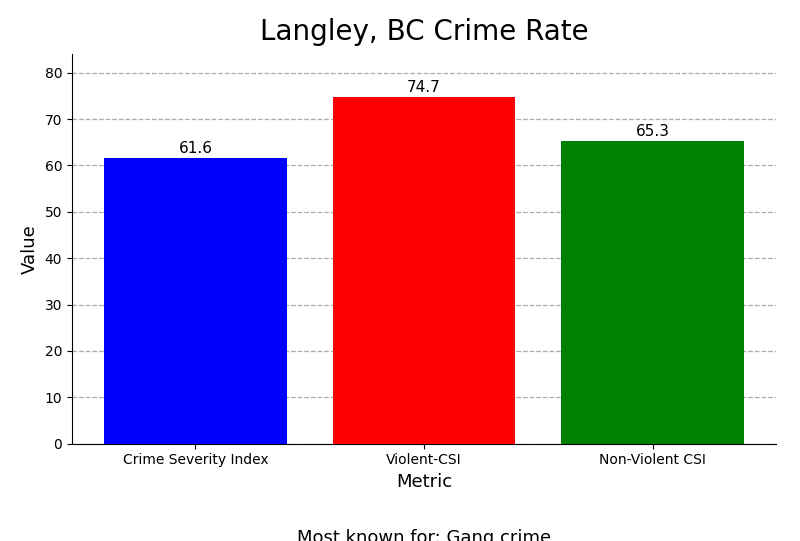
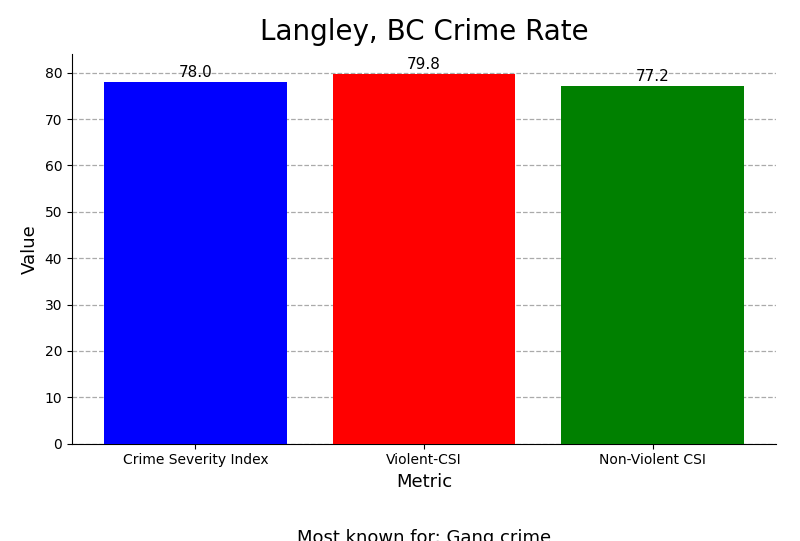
Crime Severity Index: 61.6 -> 78.0
Violent-CSI: 74.7 -> 79.8
Non-Violent CSI: 65.3 -> 77.2
